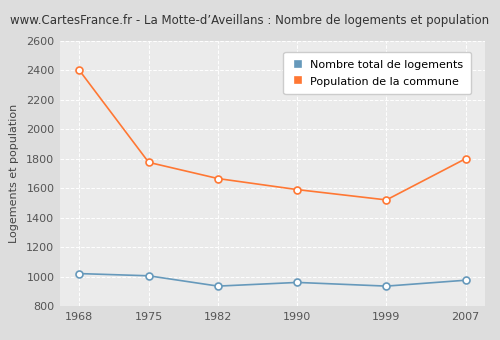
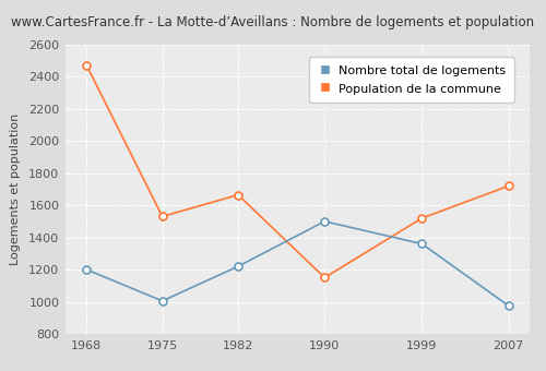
Nombre total de logements/1968: 1020 -> 1200
Population de la commune/1968: 2400 -> 2470
Population de la commune/1975: 1780 -> 1530
Nombre total de logements/1982: 940 -> 1220
Nombre total de logements/1990: 960 -> 1500
Population de la commune/1990: 1590 -> 1150
Nombre total de logements/1999: 940 -> 1360
Population de la commune/2007: 1800 -> 1720
